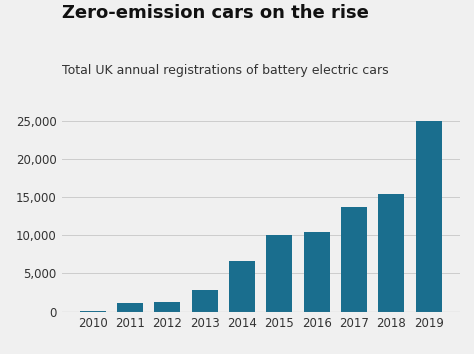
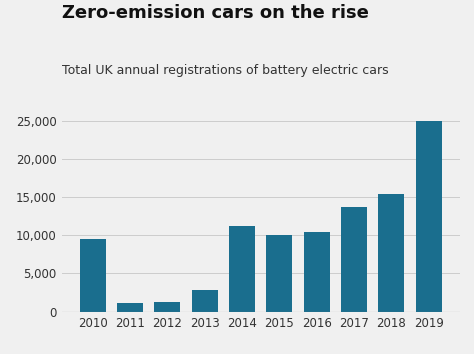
2010: 100 -> 9,600
2014: 6,700 -> 11,200
